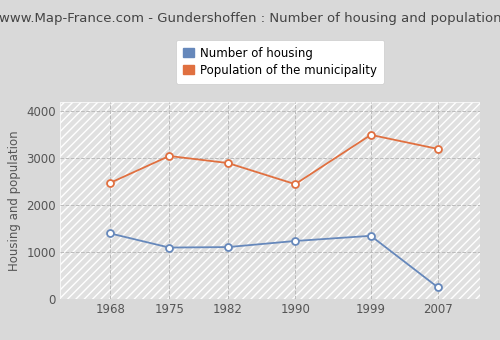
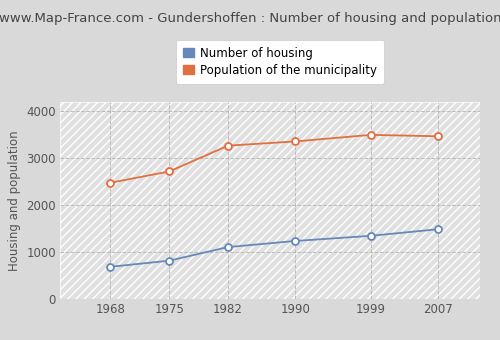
Number of housing/1968: 1400 -> 690
Number of housing/1975: 1100 -> 820
Population of the municipality/1975: 3050 -> 2720
Population of the municipality/1982: 2900 -> 3270
Population of the municipality/1990: 2450 -> 3360
Number of housing/2007: 250 -> 1490
Population of the municipality/2007: 3200 -> 3470
